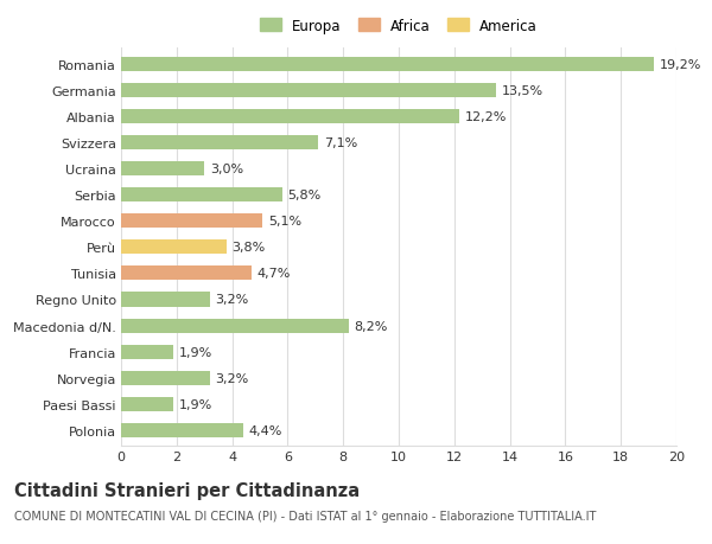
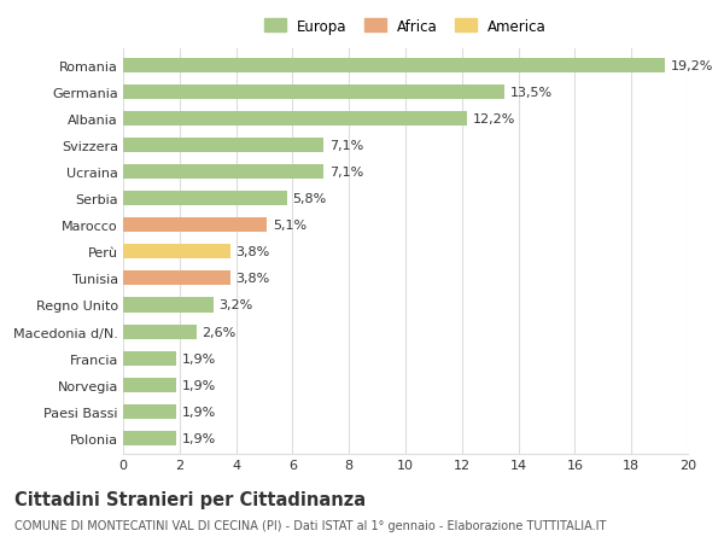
Ucraina: 3,0% -> 7,1%
Tunisia: 4,7% -> 3,8%
Macedonia d/N.: 8,2% -> 2,6%
Norvegia: 3,2% -> 1,9%
Polonia: 4,4% -> 1,9%
